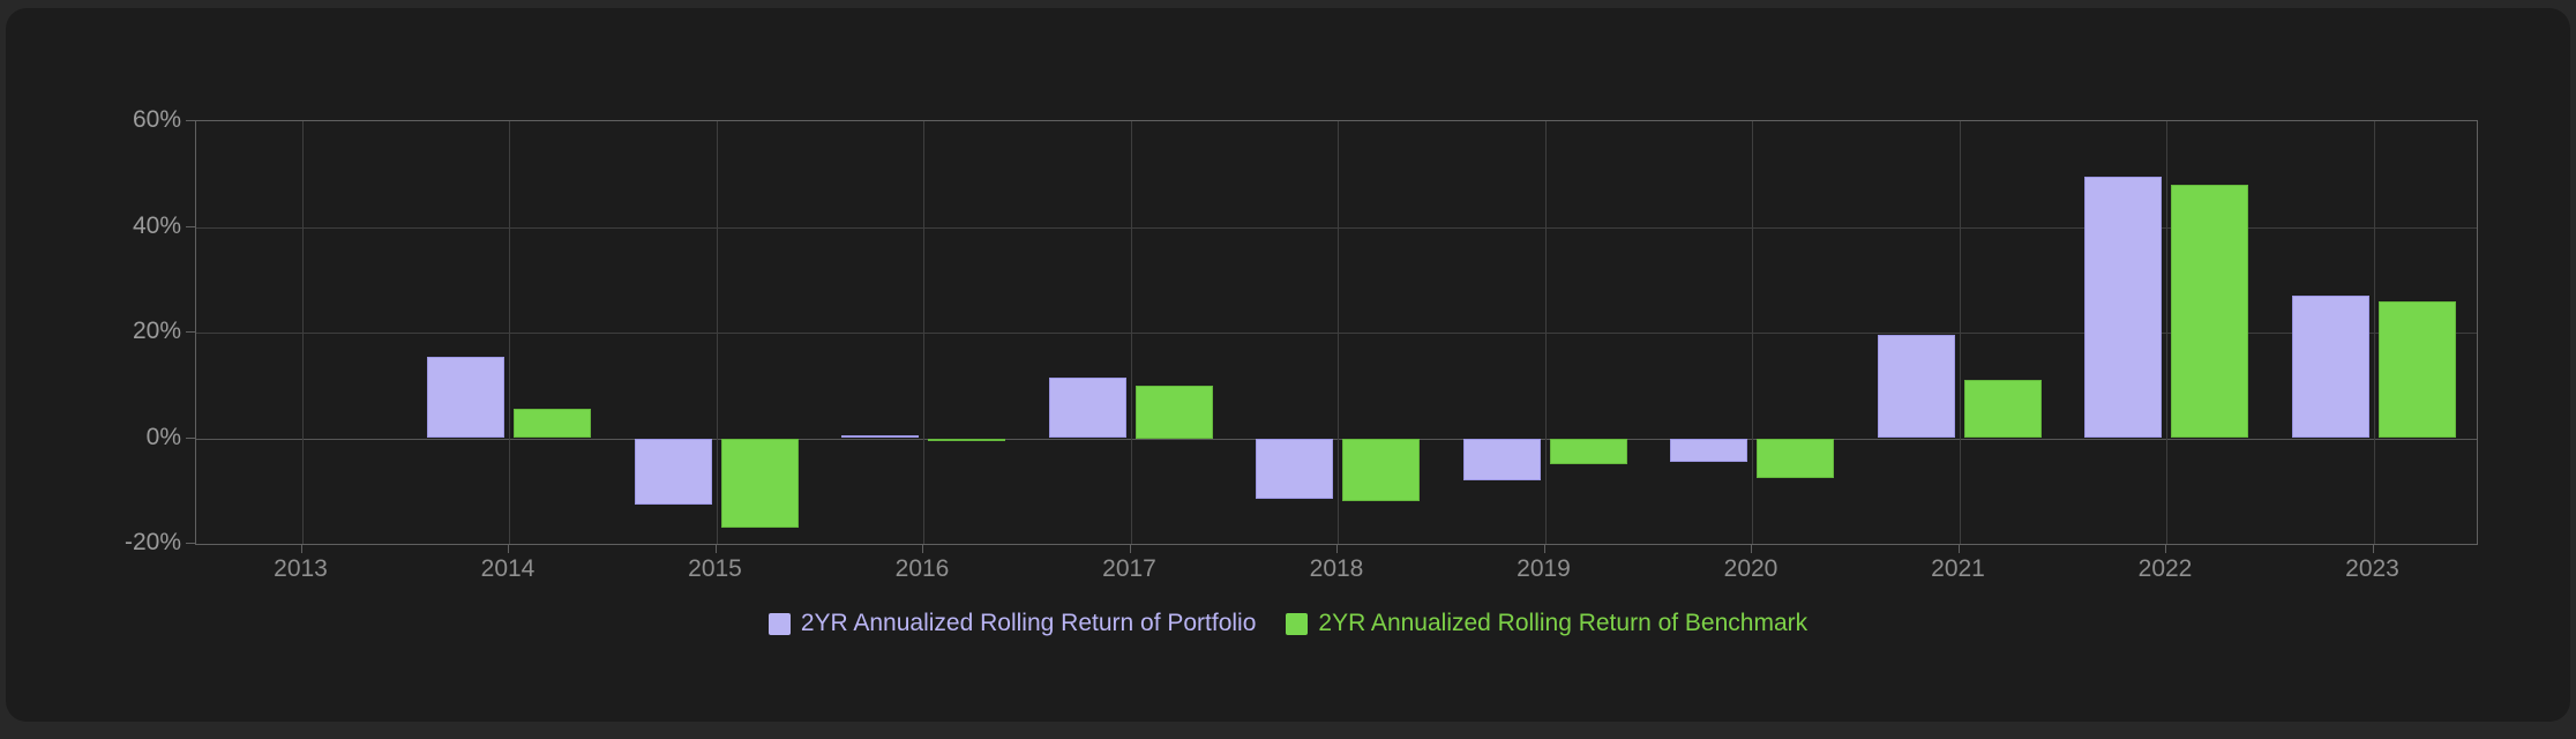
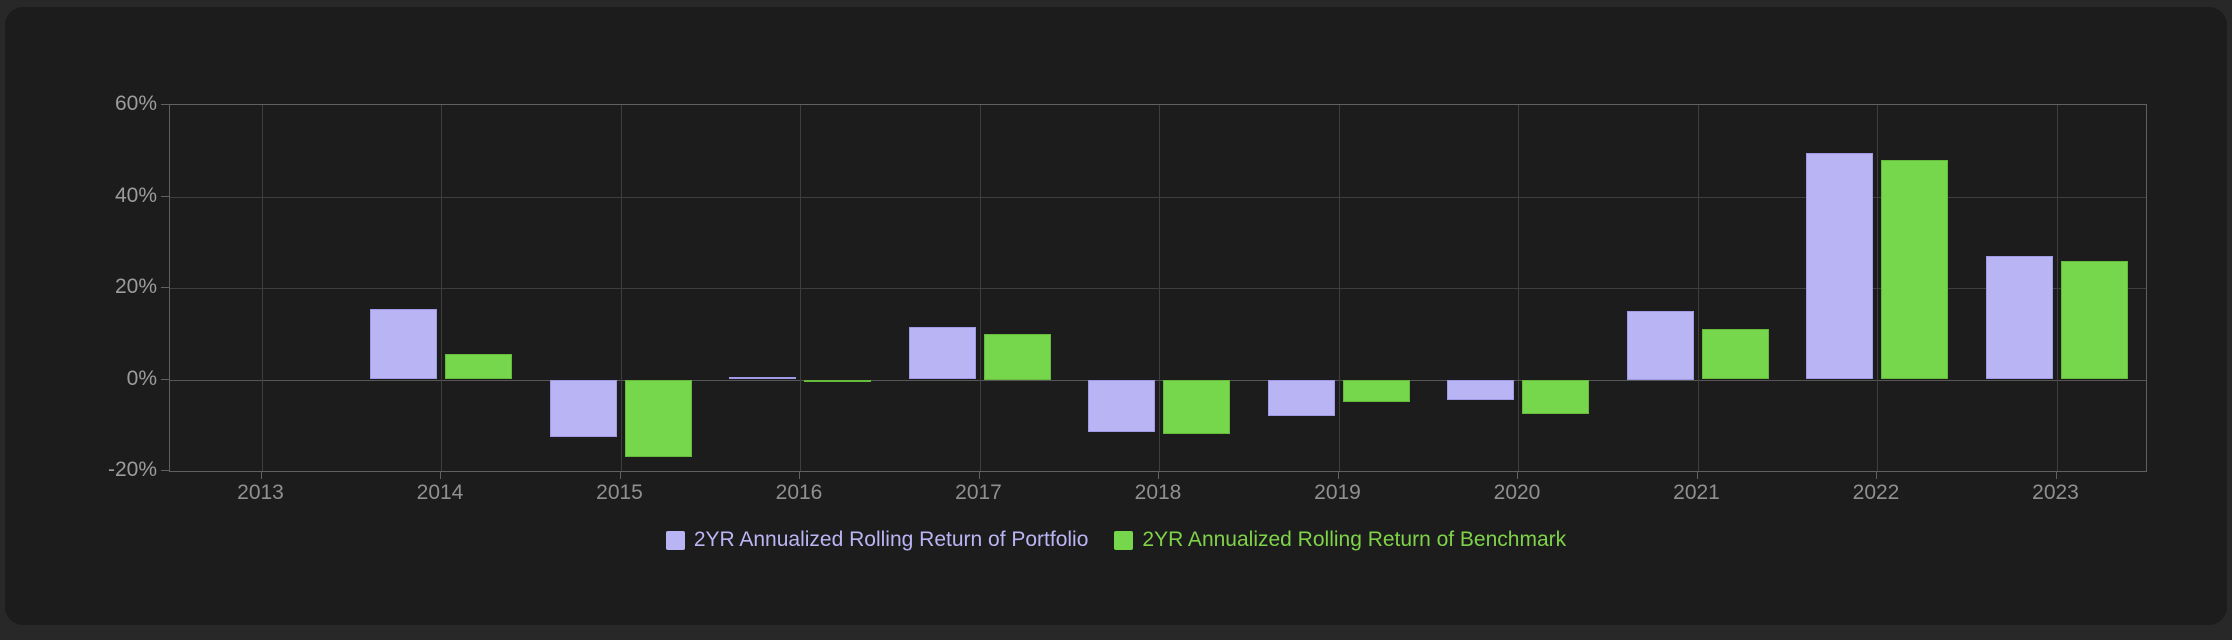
2YR Annualized Rolling Return of Portfolio/2021: 20% -> 15%
